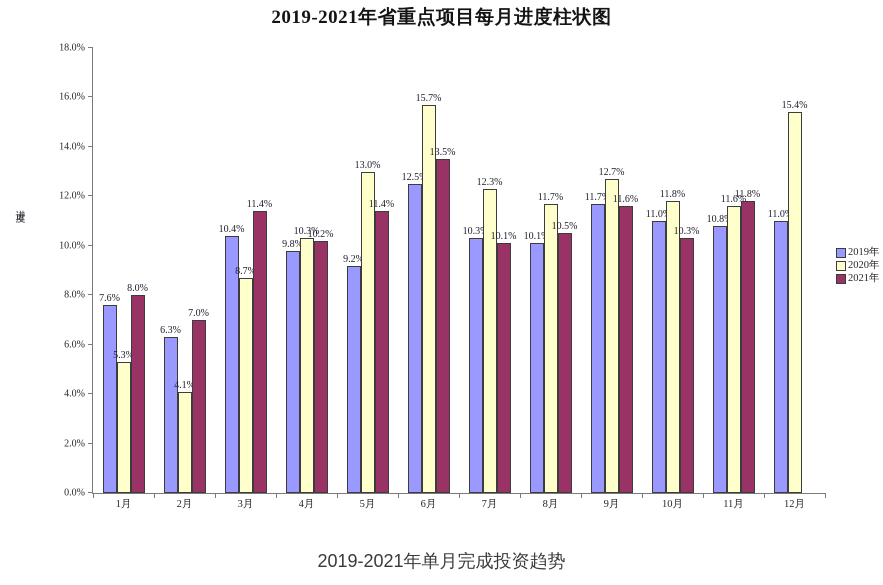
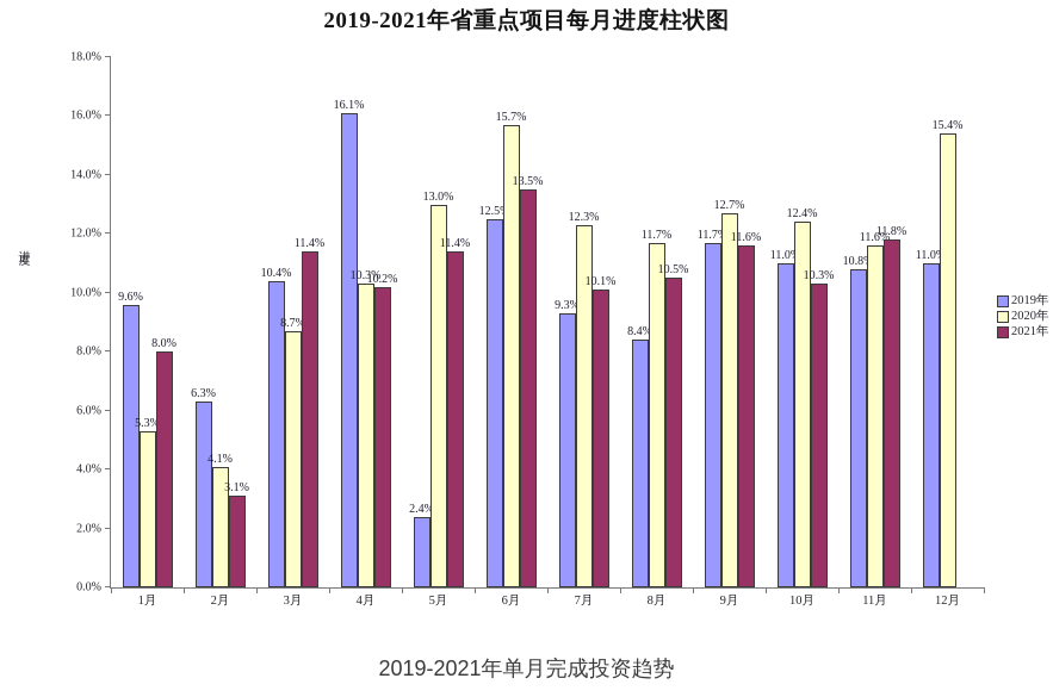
2019年/1月: 7.6% -> 9.6%
2021年/2月: 7.0% -> 3.1%
2019年/4月: 9.8% -> 16.1%
2019年/5月: 9.2% -> 2.4%
2019年/7月: 10.3% -> 9.3%
2019年/8月: 10.1% -> 8.4%
2020年/10月: 11.8% -> 12.4%
